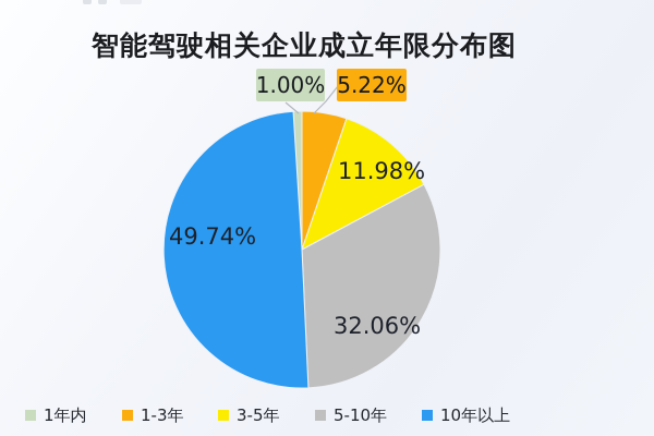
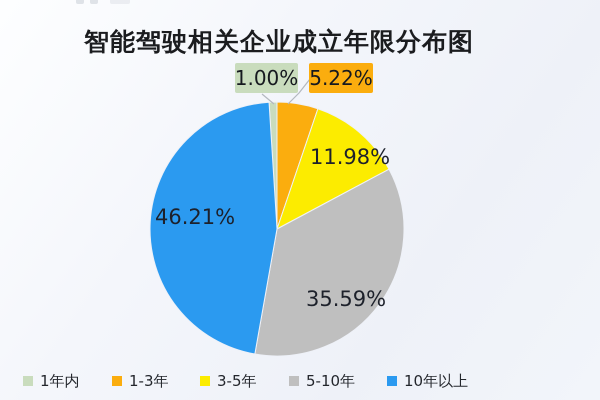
5-10年: 32.06% -> 35.59%
10年以上: 49.74% -> 46.21%
